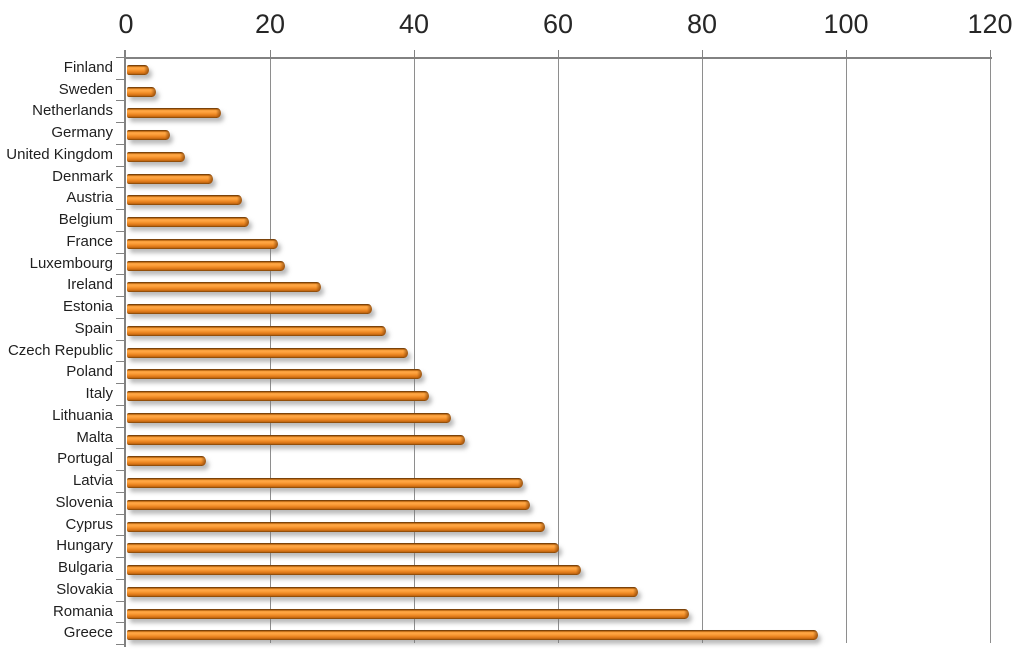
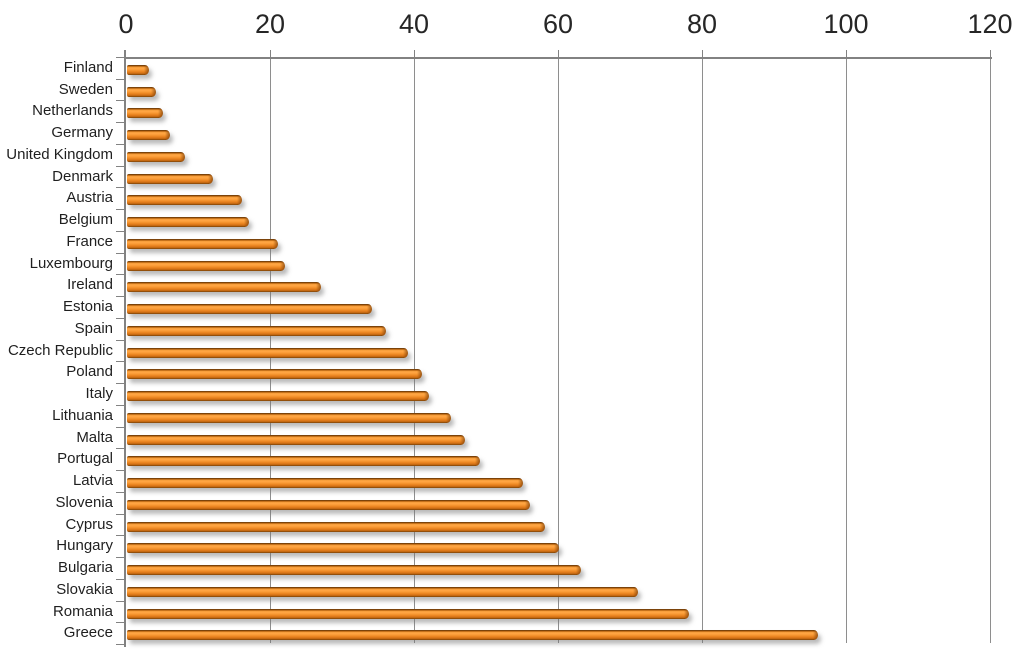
Netherlands: 13 -> 5
Portugal: 11 -> 49
